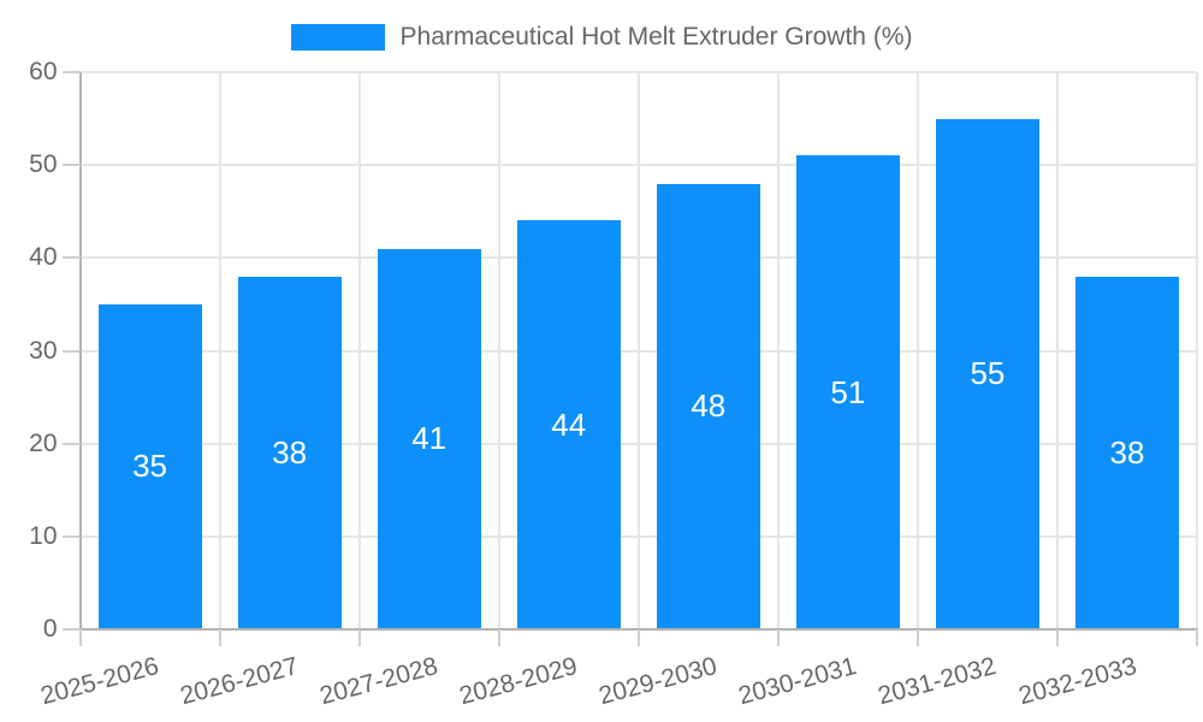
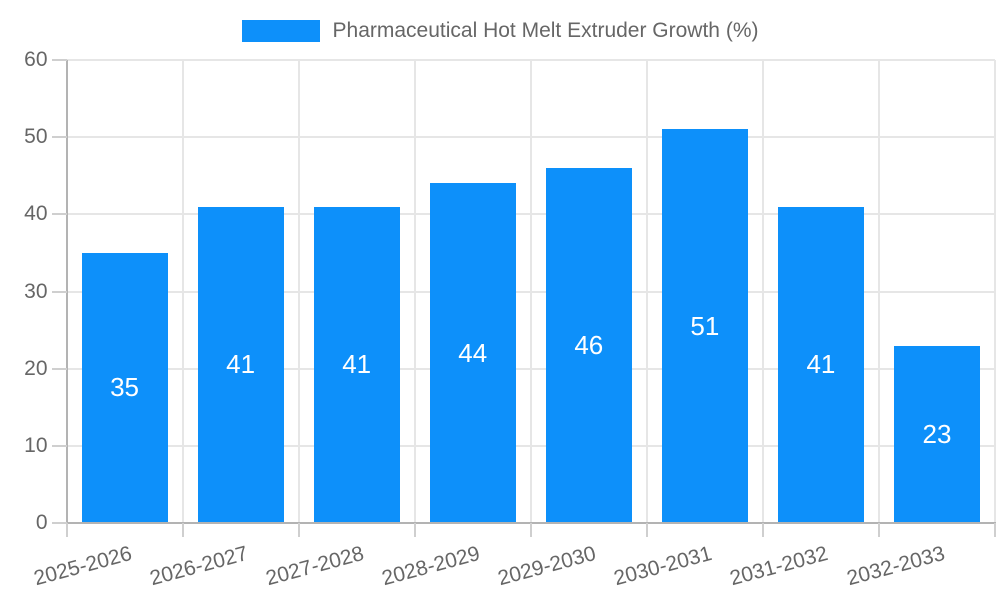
2026-2027: 38 -> 41
2029-2030: 48 -> 46
2031-2032: 55 -> 41
2032-2033: 38 -> 23
